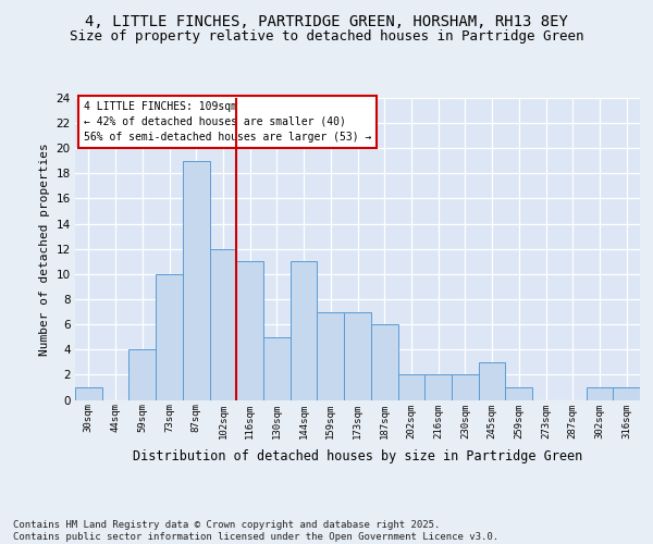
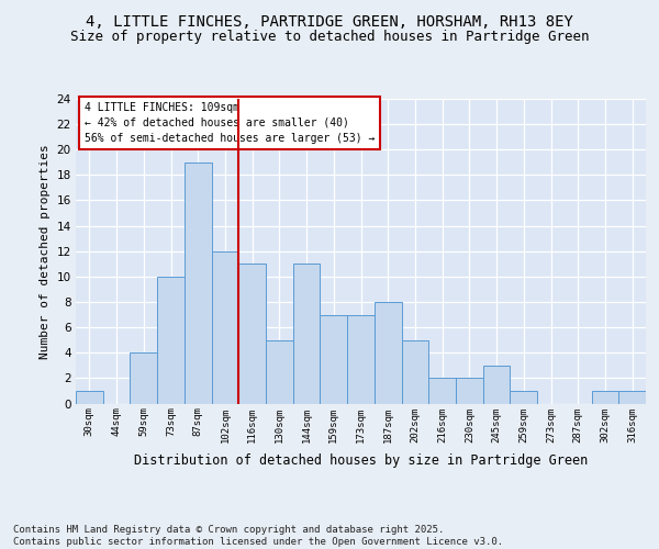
187sqm: 6 -> 8
202sqm: 2 -> 5
